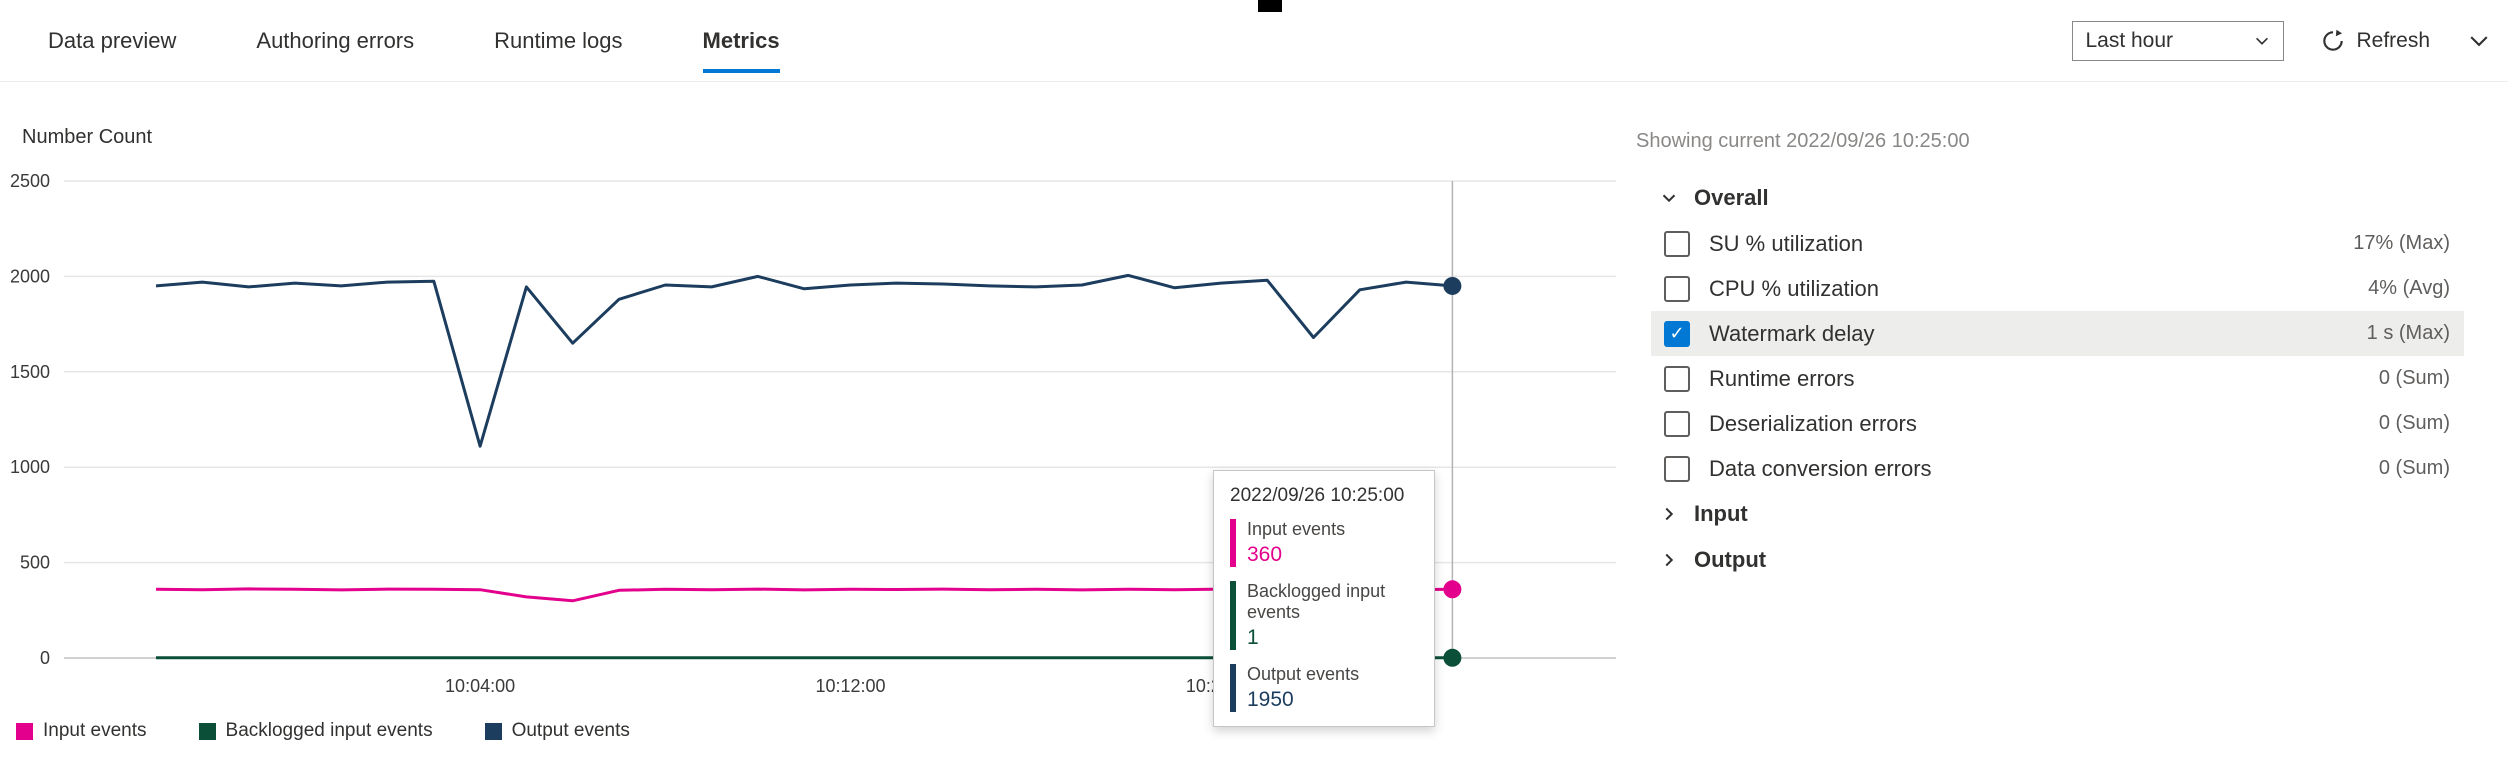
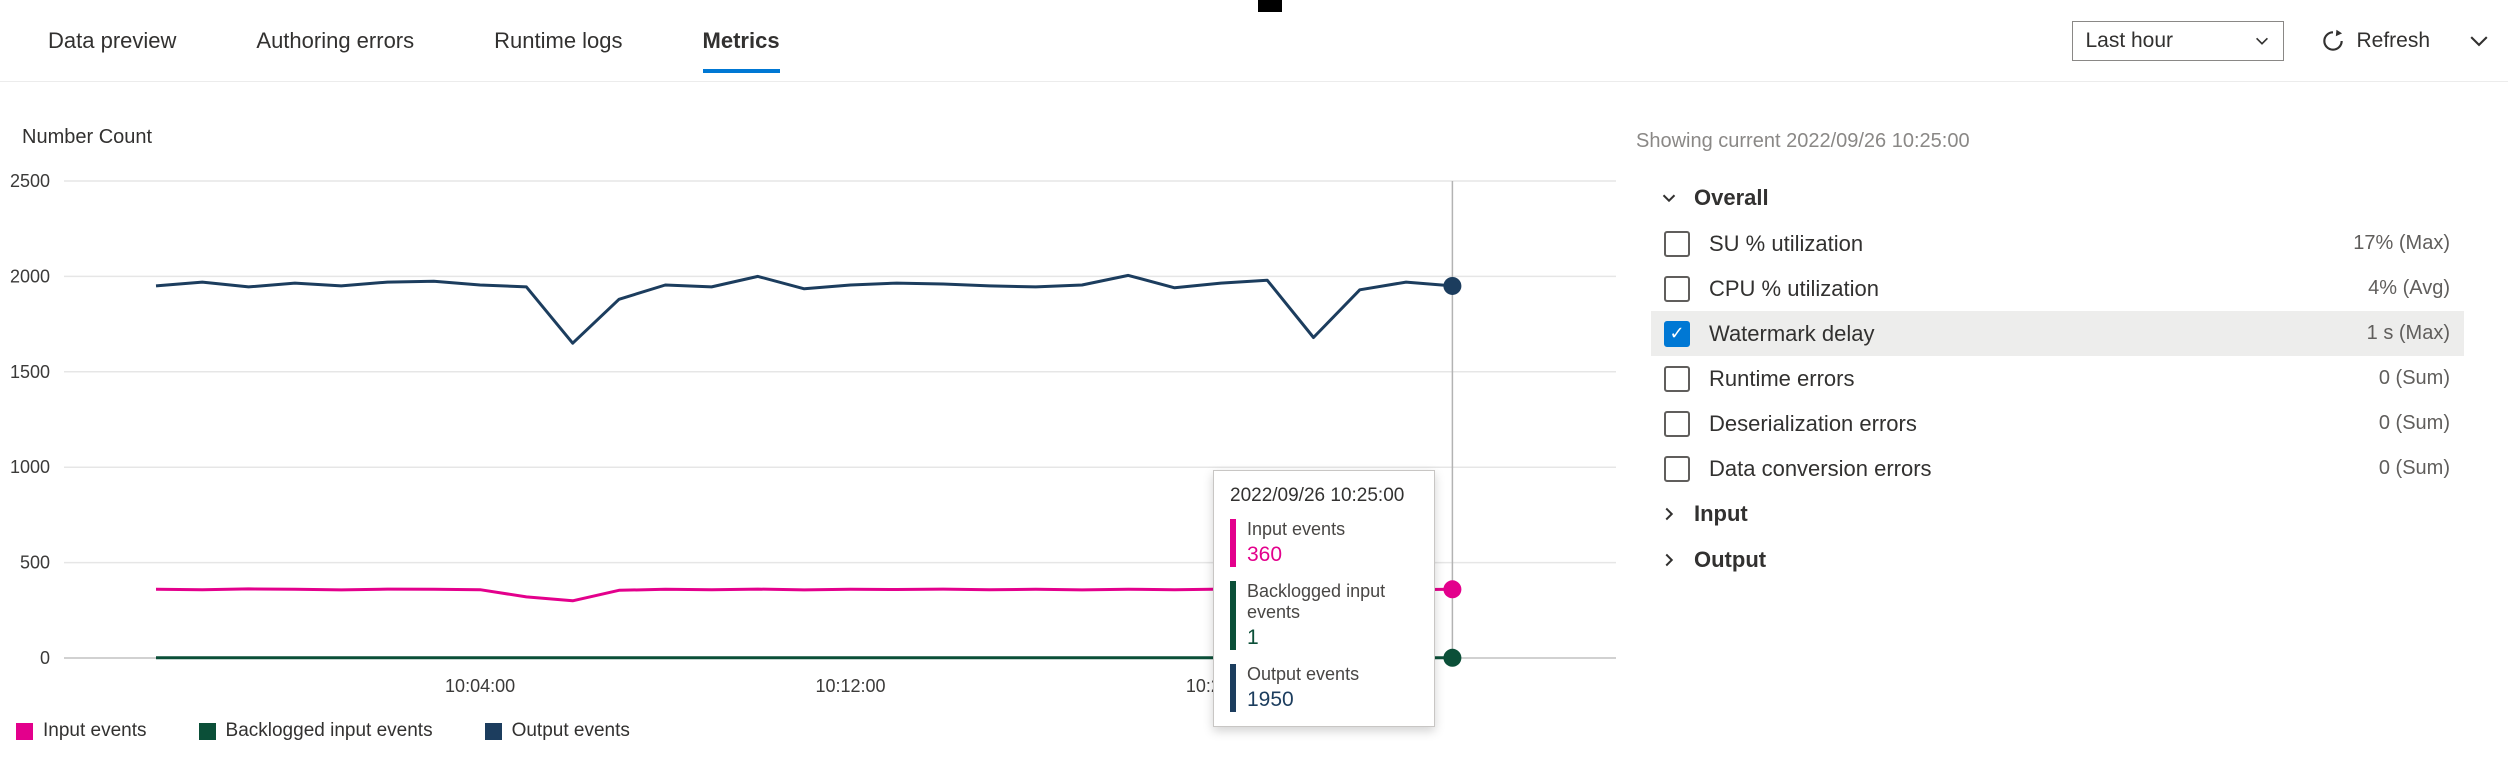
Output events/10:04:00: 1110 -> 1960
